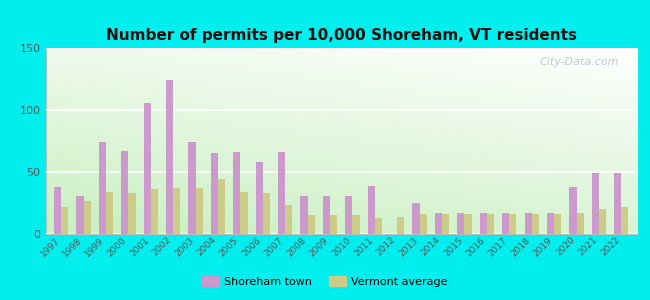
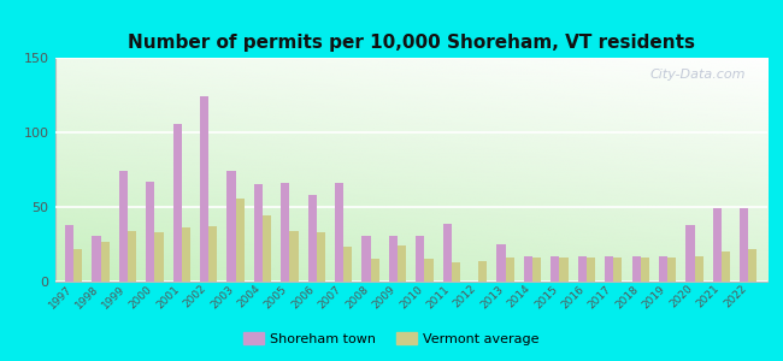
Vermont average/2003: 37 -> 56
Vermont average/2009: 15 -> 24
